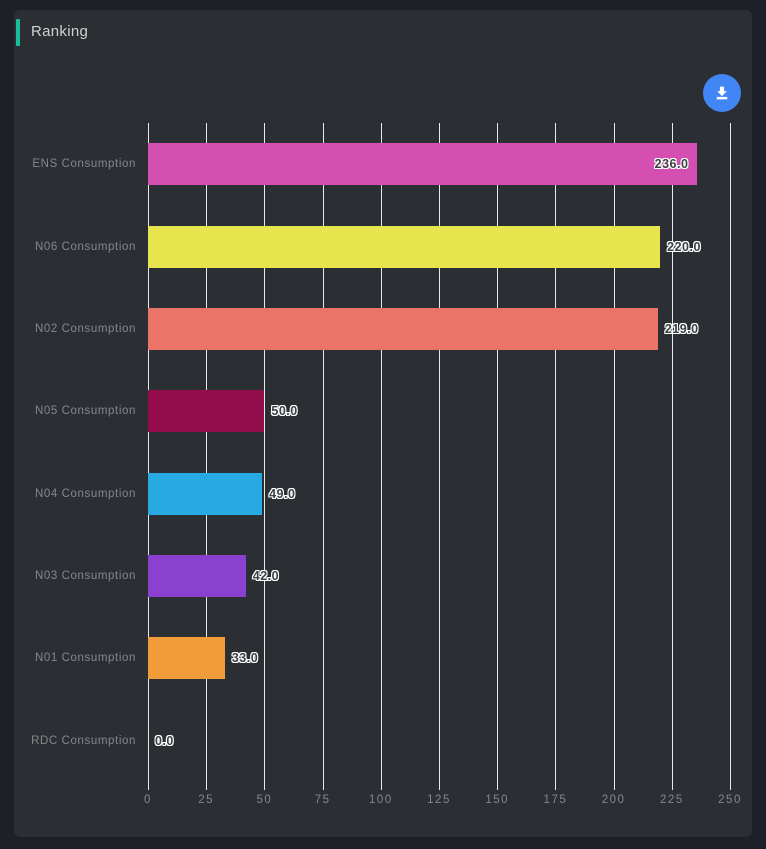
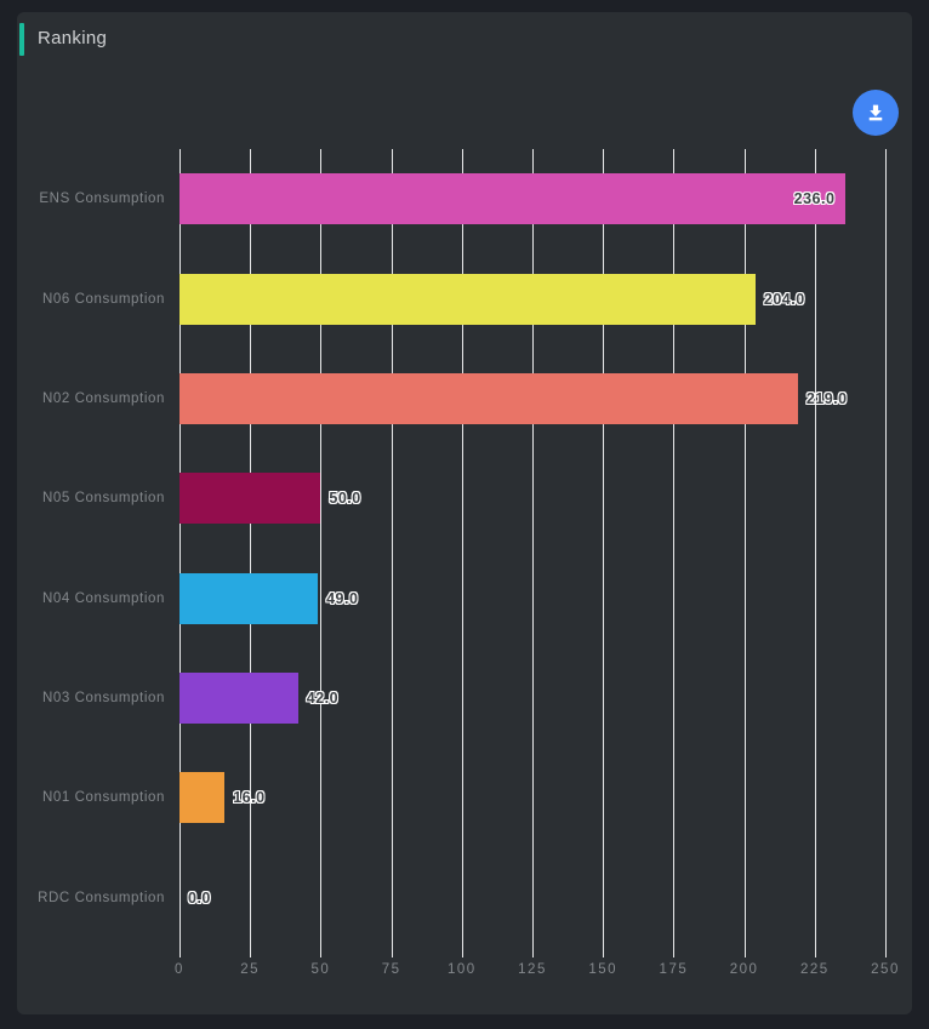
N06 Consumption: 220.0 -> 204.0
N01 Consumption: 33.0 -> 16.0
